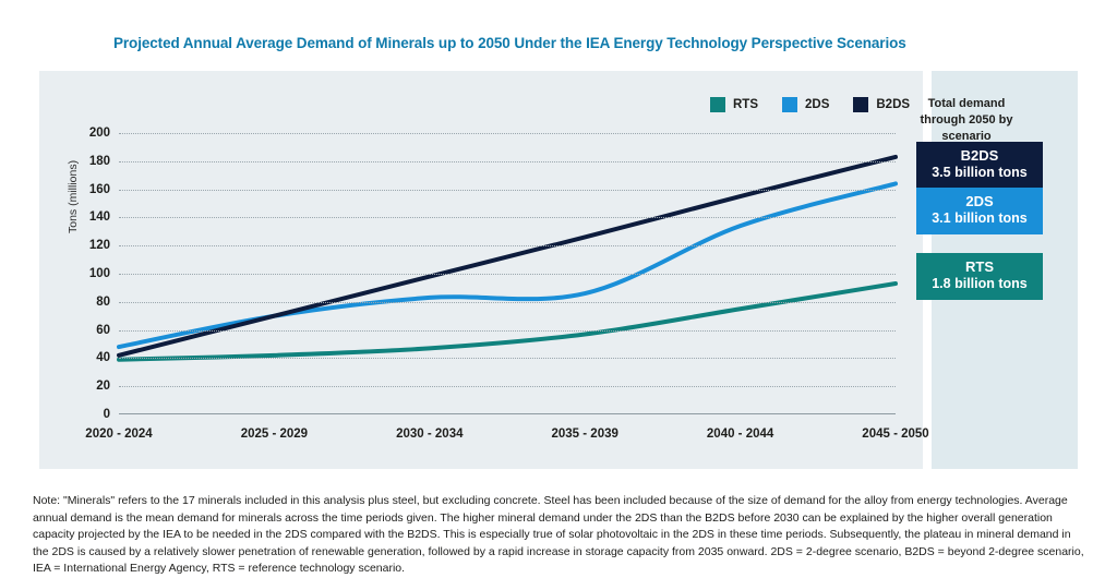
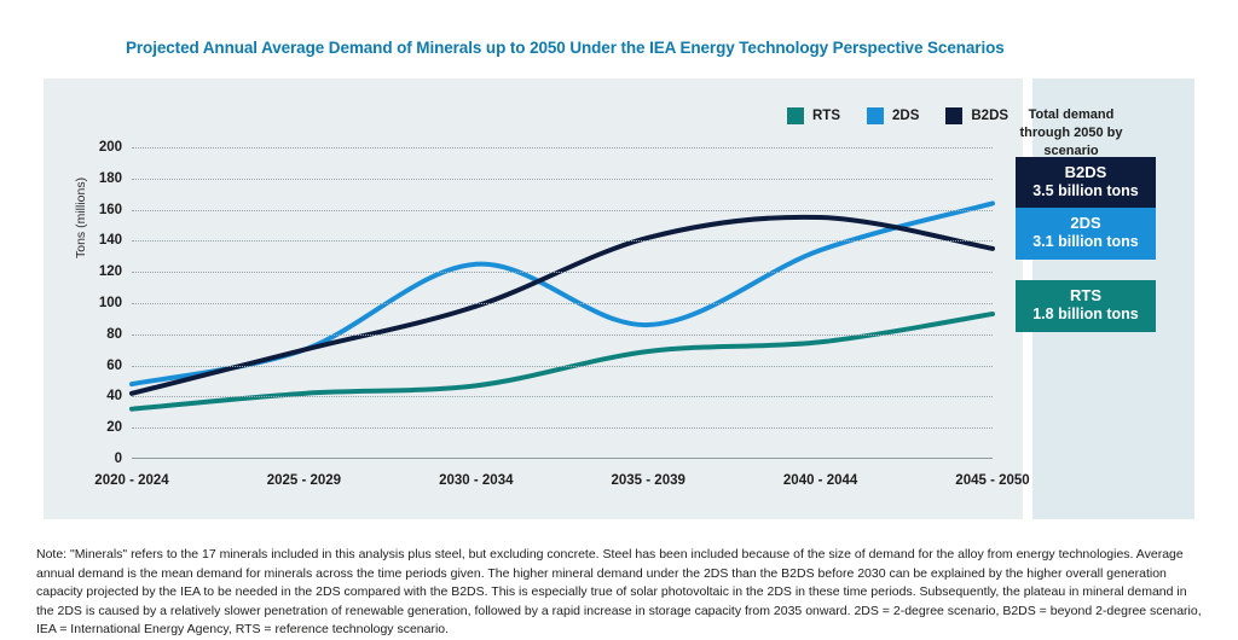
RTS/2020 - 2024: 39 -> 32
2DS/2030 - 2034: 83 -> 125
RTS/2035 - 2039: 57 -> 69
B2DS/2035 - 2039: 126 -> 142
B2DS/2045 - 2050: 183 -> 135
